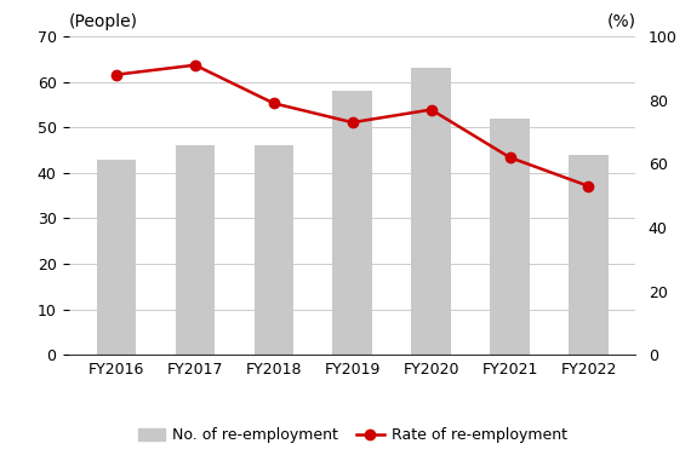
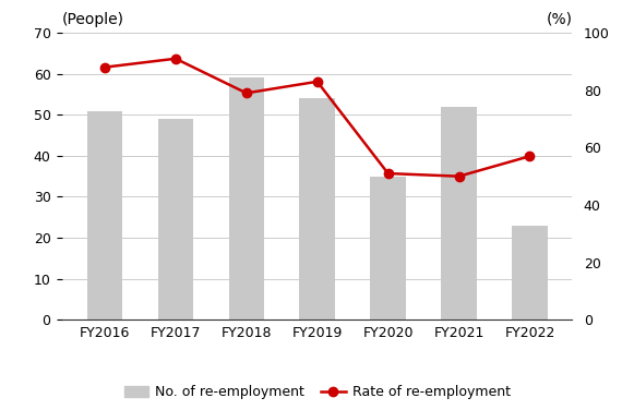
No. of re-employment/FY2016: 43 -> 51
No. of re-employment/FY2017: 46 -> 49
No. of re-employment/FY2018: 46 -> 59
No. of re-employment/FY2019: 58 -> 54
Rate of re-employment/FY2019: 73 -> 83
No. of re-employment/FY2020: 63 -> 35
Rate of re-employment/FY2020: 77 -> 51
Rate of re-employment/FY2021: 62 -> 50
No. of re-employment/FY2022: 44 -> 23
Rate of re-employment/FY2022: 53 -> 57
